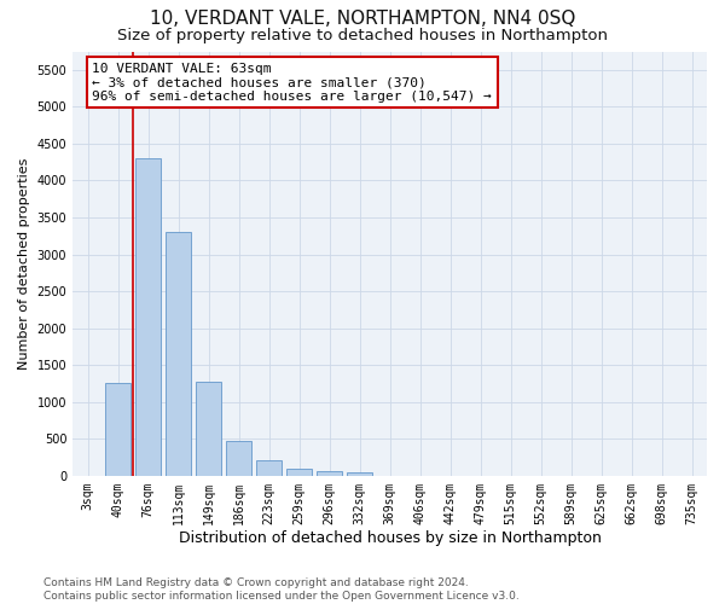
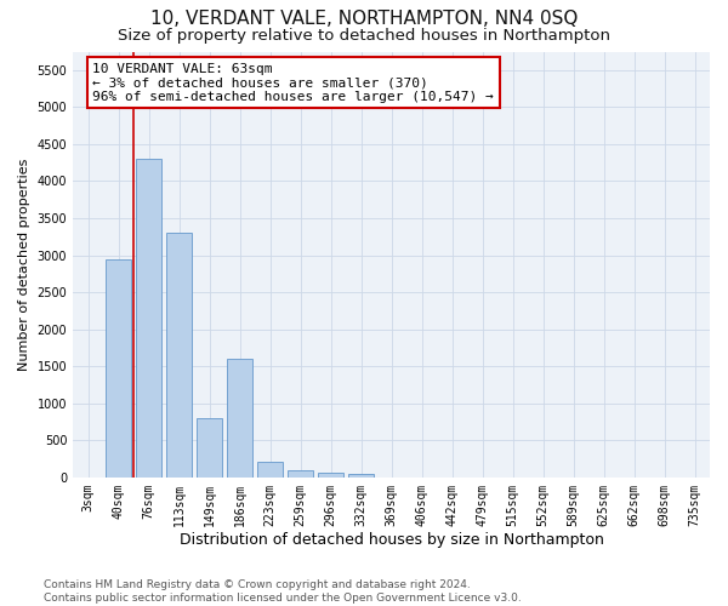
40sqm: 1250 -> 2940
149sqm: 1280 -> 800
186sqm: 480 -> 1600
